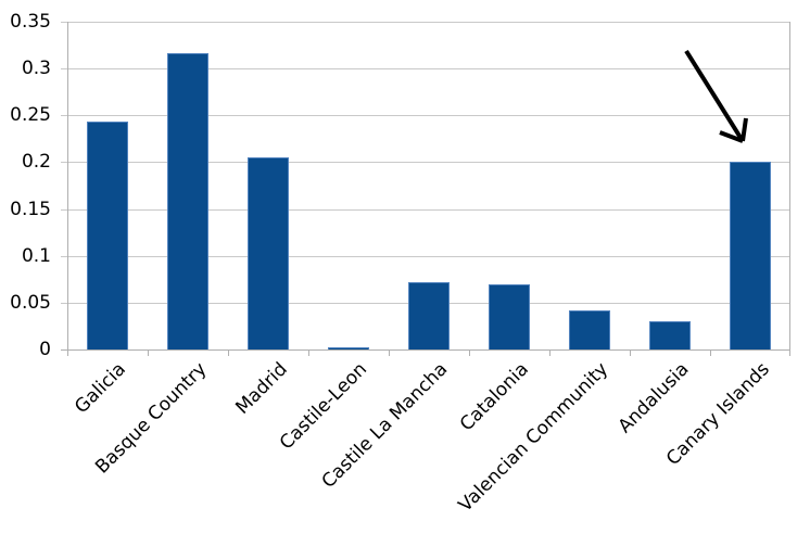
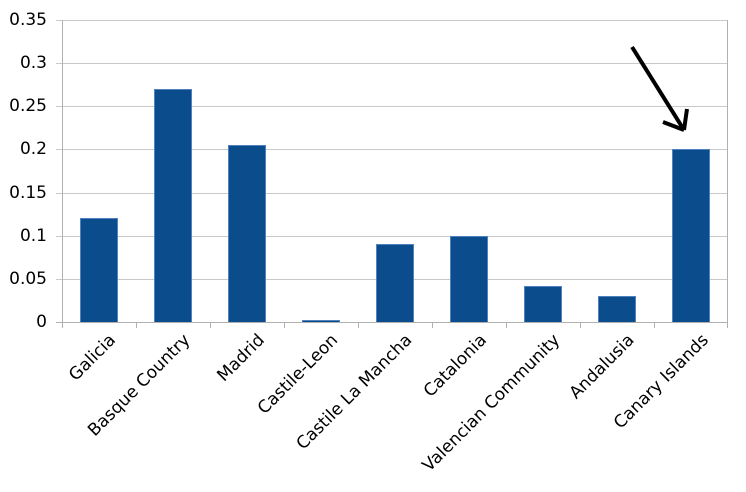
Galicia: 0.24 -> 0.12
Basque Country: 0.32 -> 0.27
Castile La Mancha: 0.07 -> 0.09
Catalonia: 0.07 -> 0.10
